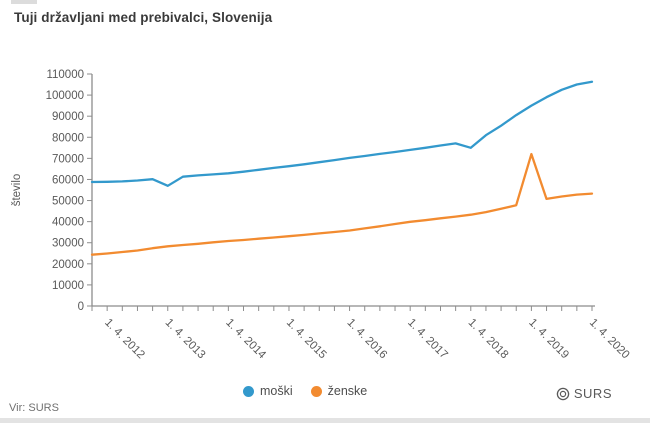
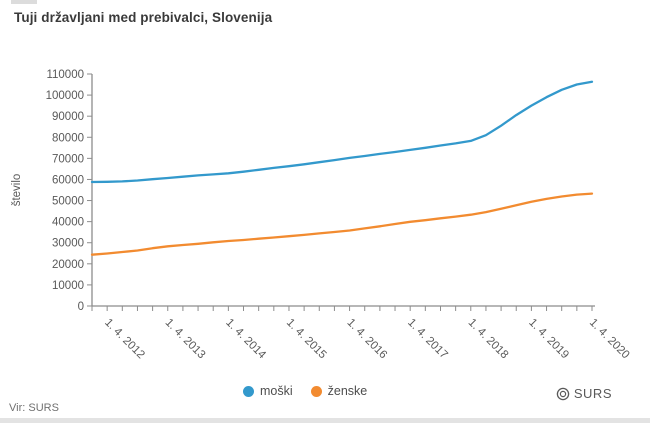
moški/1. 4. 2013: 57000 -> 61000
moški/1. 4. 2018: 75000 -> 78000
ženske/1. 4. 2019: 72000 -> 49000
